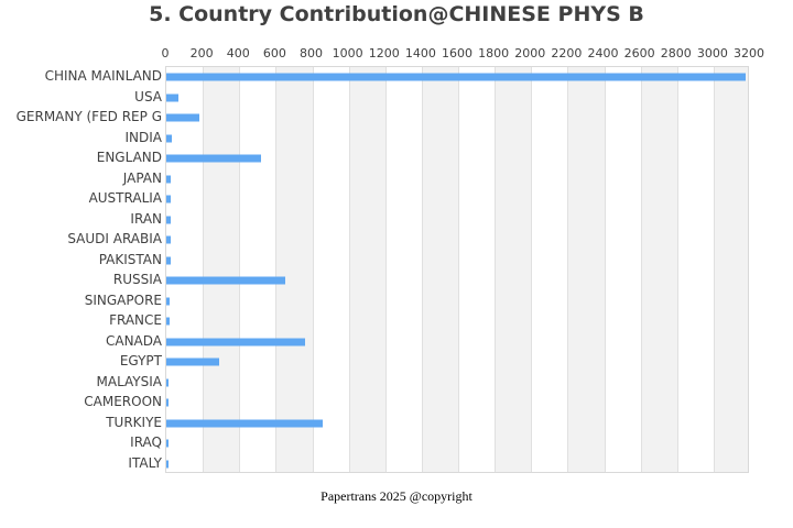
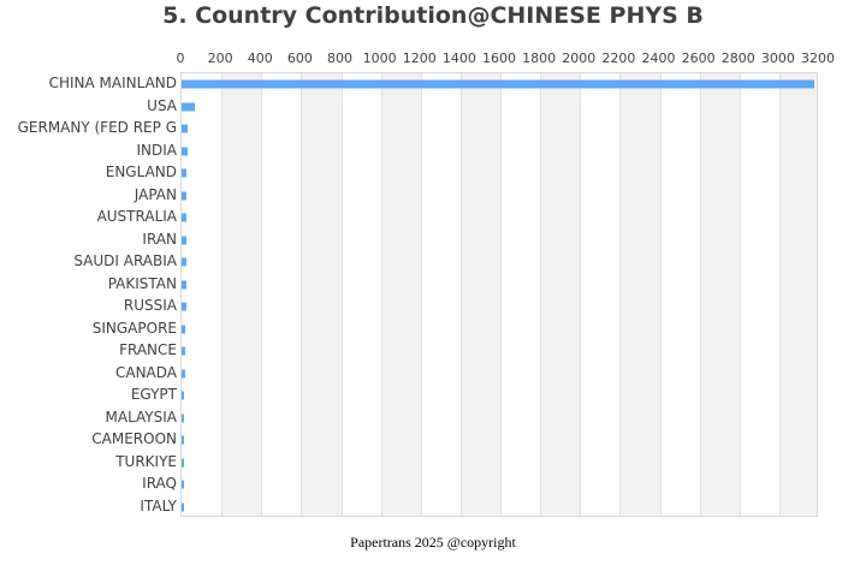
GERMANY (FED REP G: 180 -> 30
ENGLAND: 520 -> 20
RUSSIA: 650 -> 20
CANADA: 760 -> 20
EGYPT: 290 -> 10
TURKIYE: 860 -> 10
